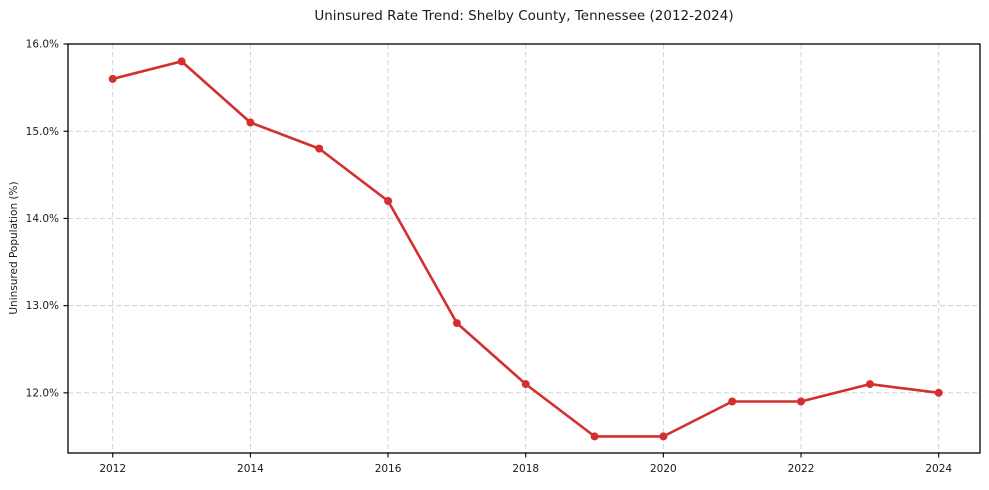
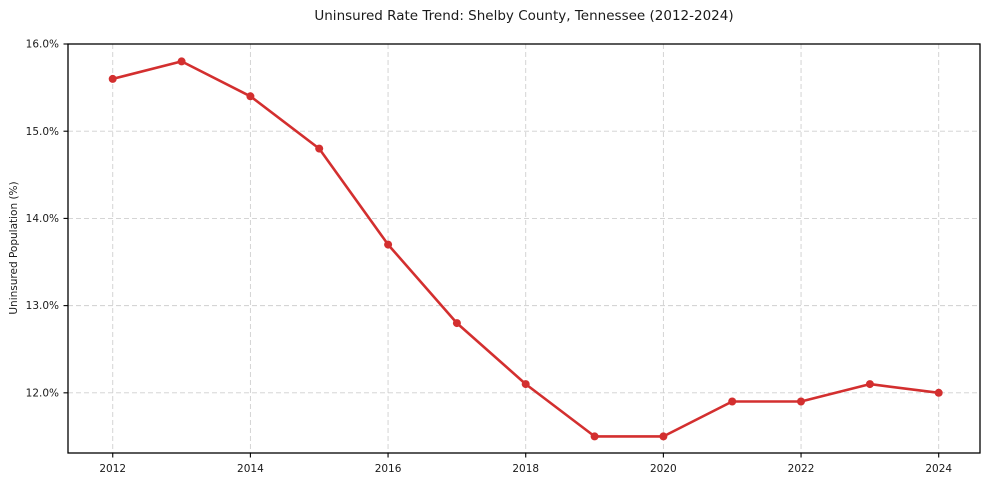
2014: 15.1% -> 15.4%
2016: 14.2% -> 13.7%
